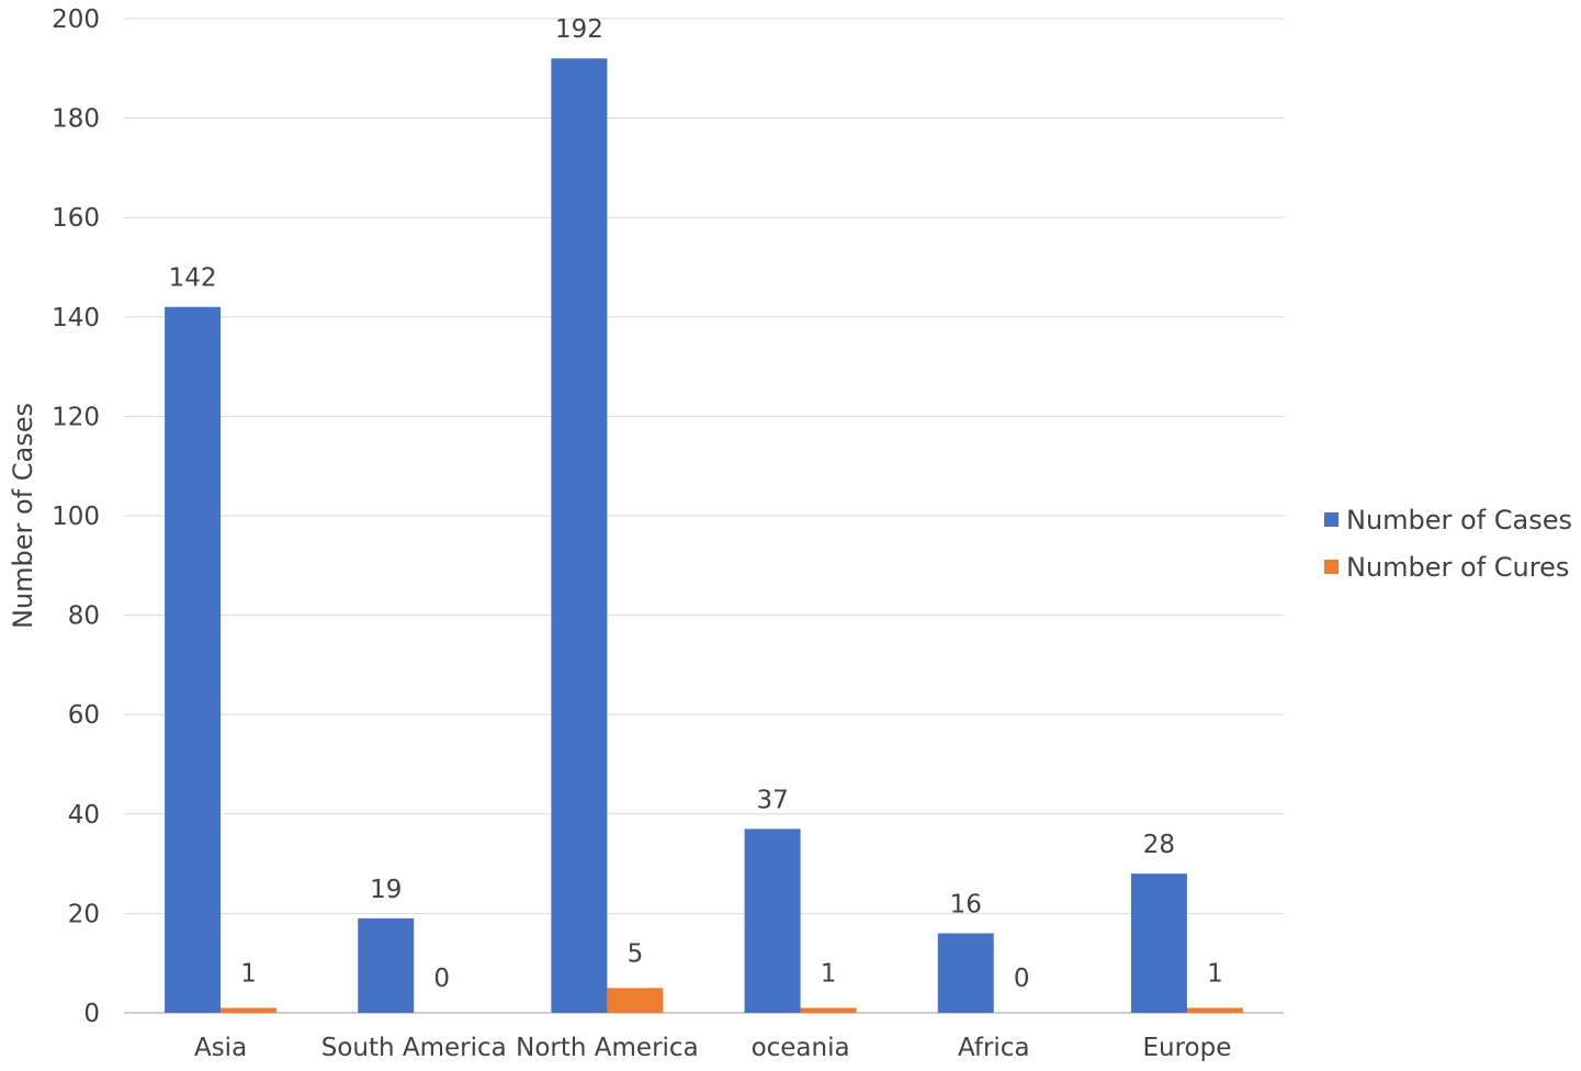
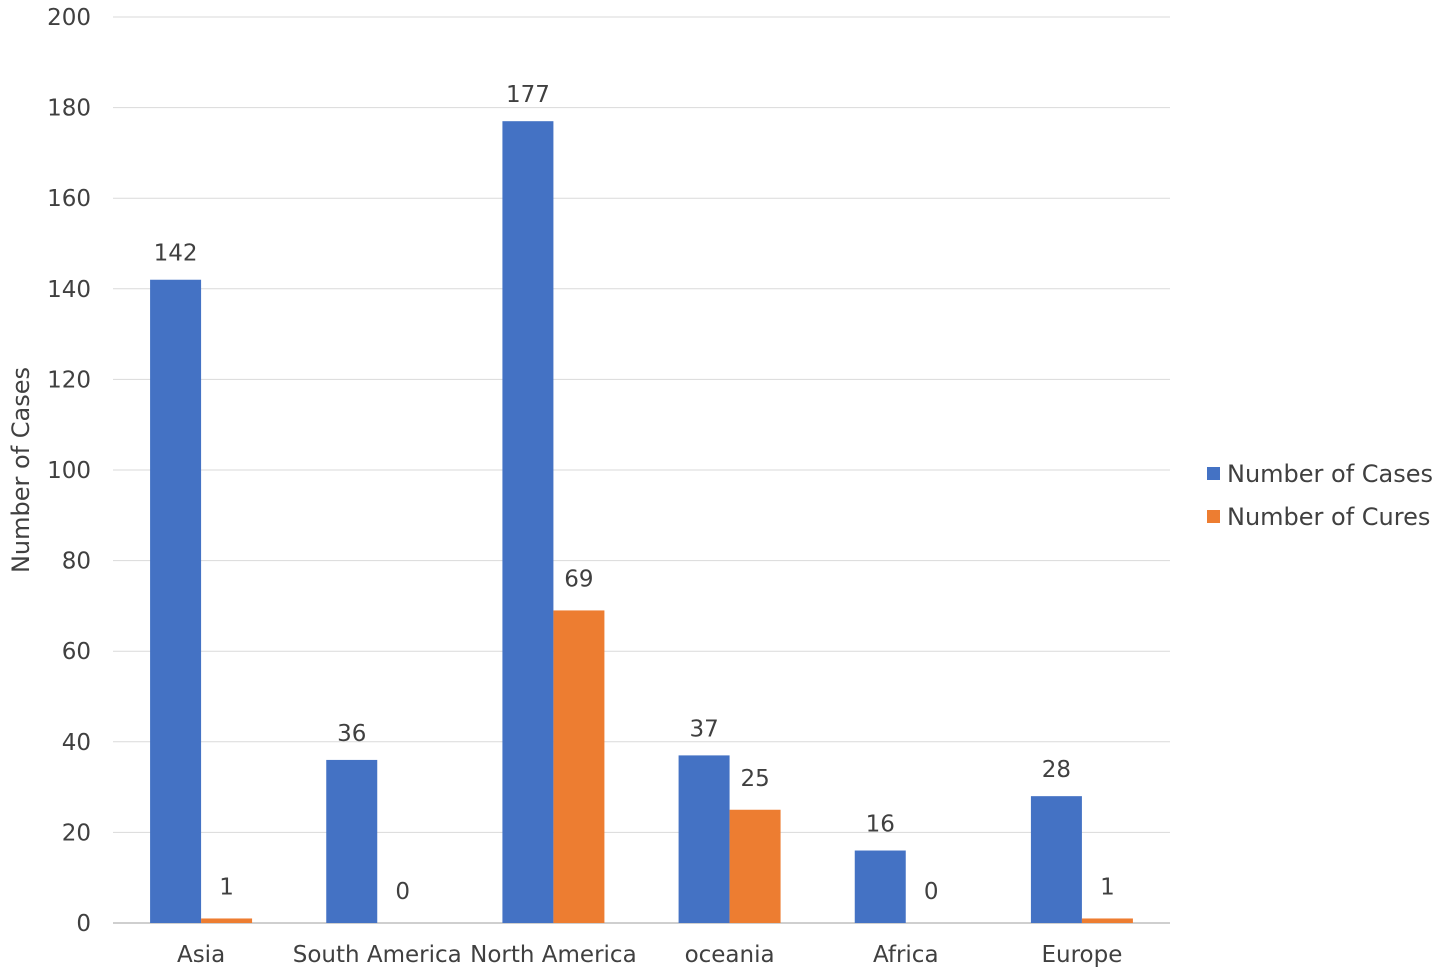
Number of Cases/South America: 19 -> 36
Number of Cases/North America: 192 -> 177
Number of Cures/North America: 5 -> 69
Number of Cures/oceania: 1 -> 25
